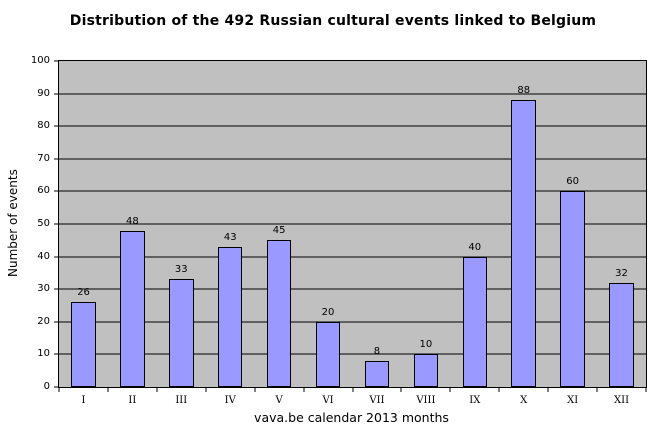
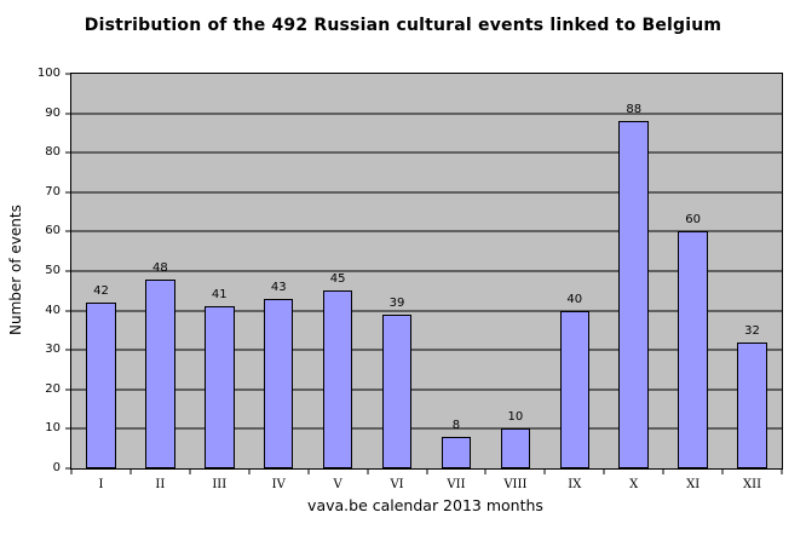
I: 26 -> 42
III: 33 -> 41
VI: 20 -> 39
